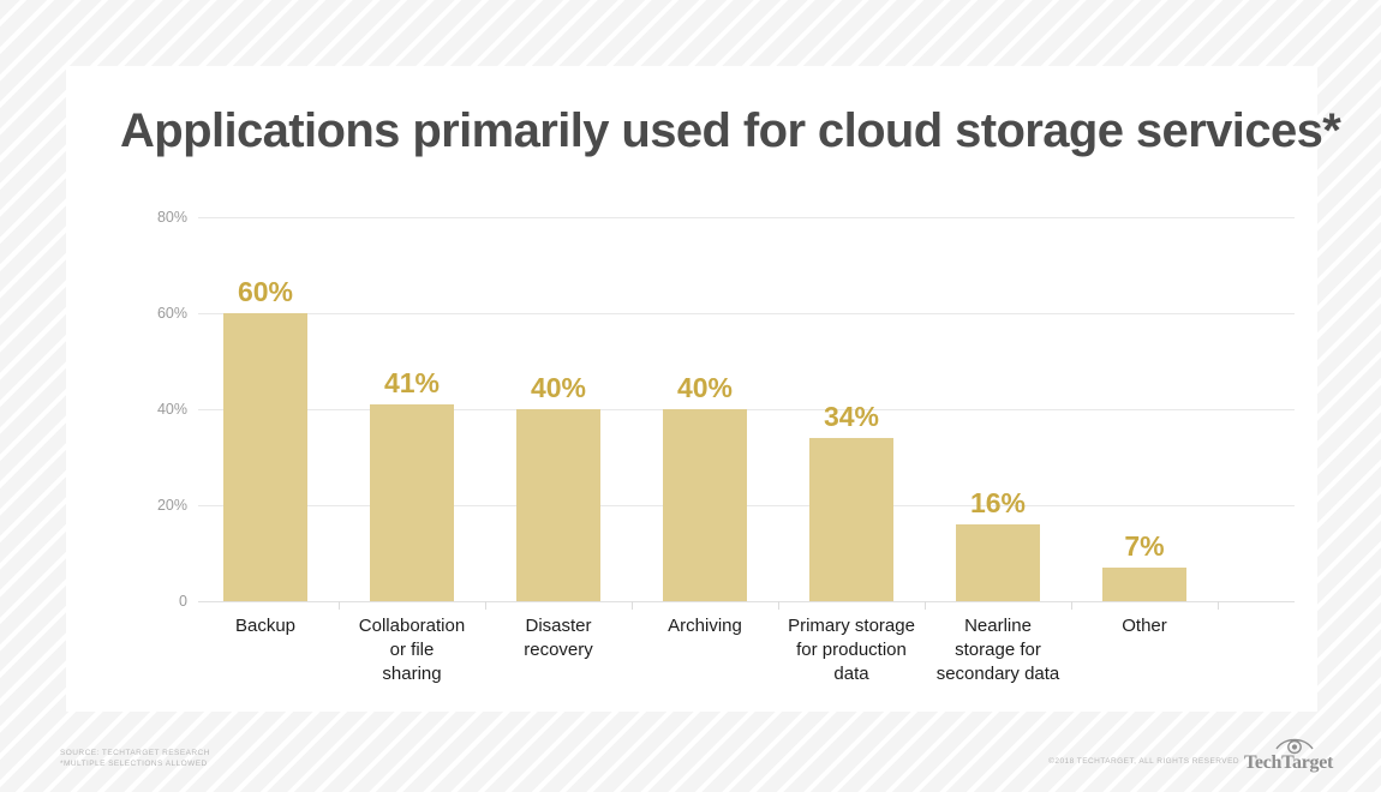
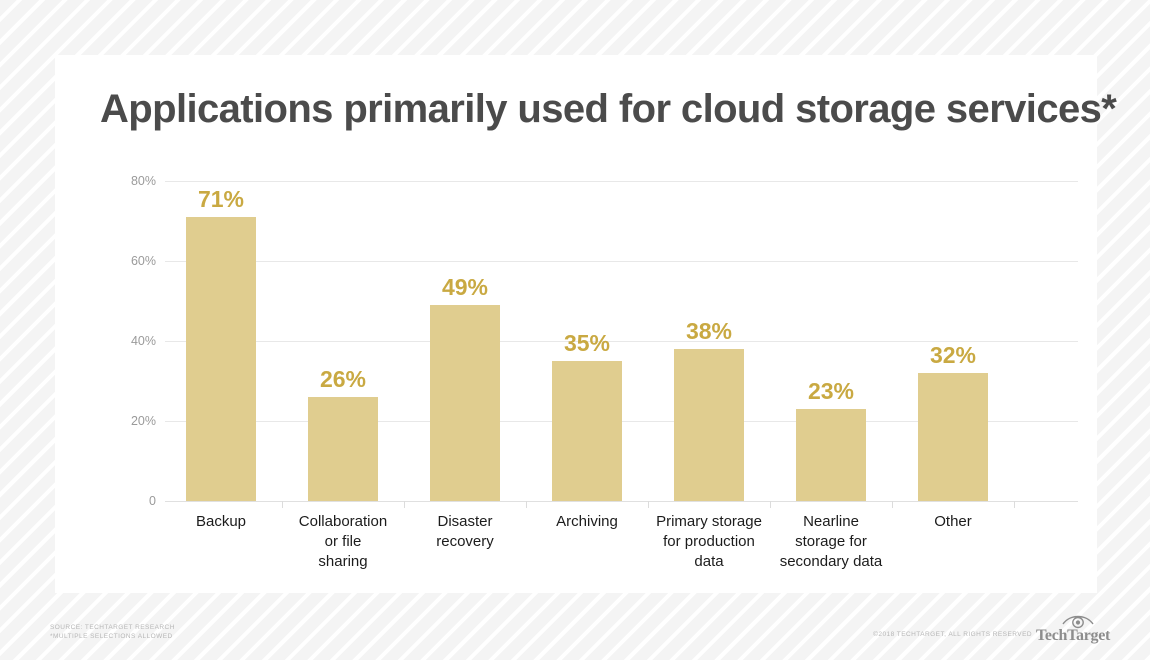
Backup: 60% -> 71%
Collaboration or file sharing: 41% -> 26%
Disaster recovery: 40% -> 49%
Archiving: 40% -> 35%
Primary storage for production data: 34% -> 38%
Nearline storage for secondary data: 16% -> 23%
Other: 7% -> 32%
